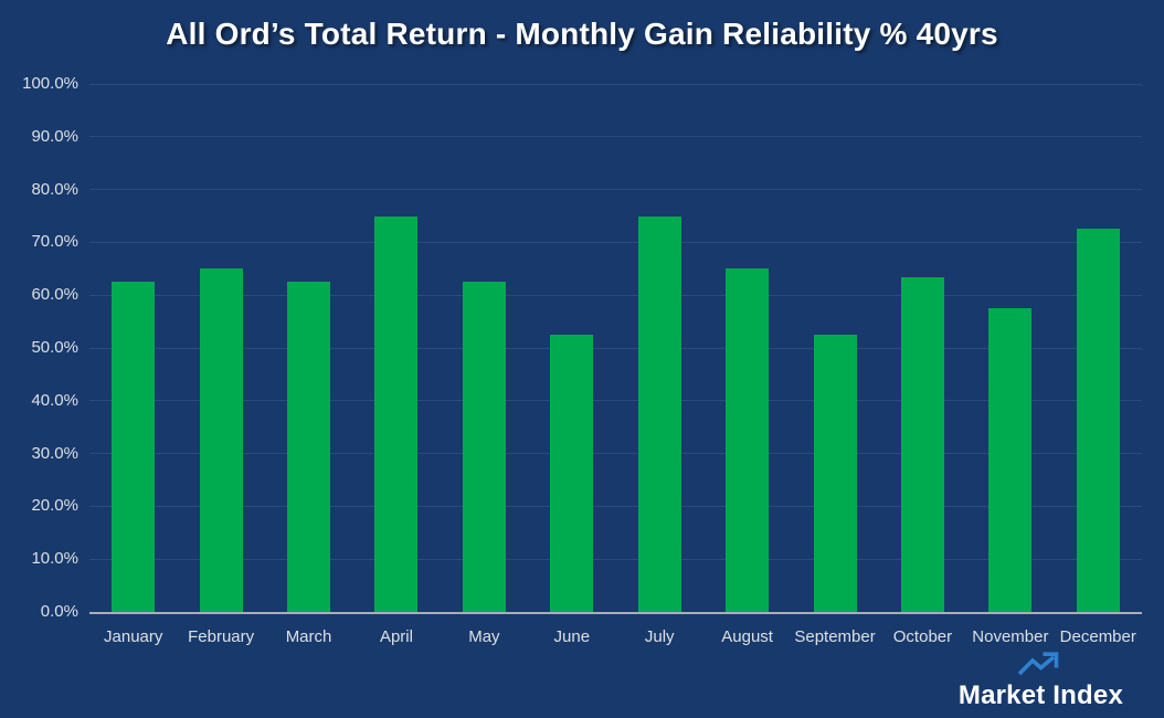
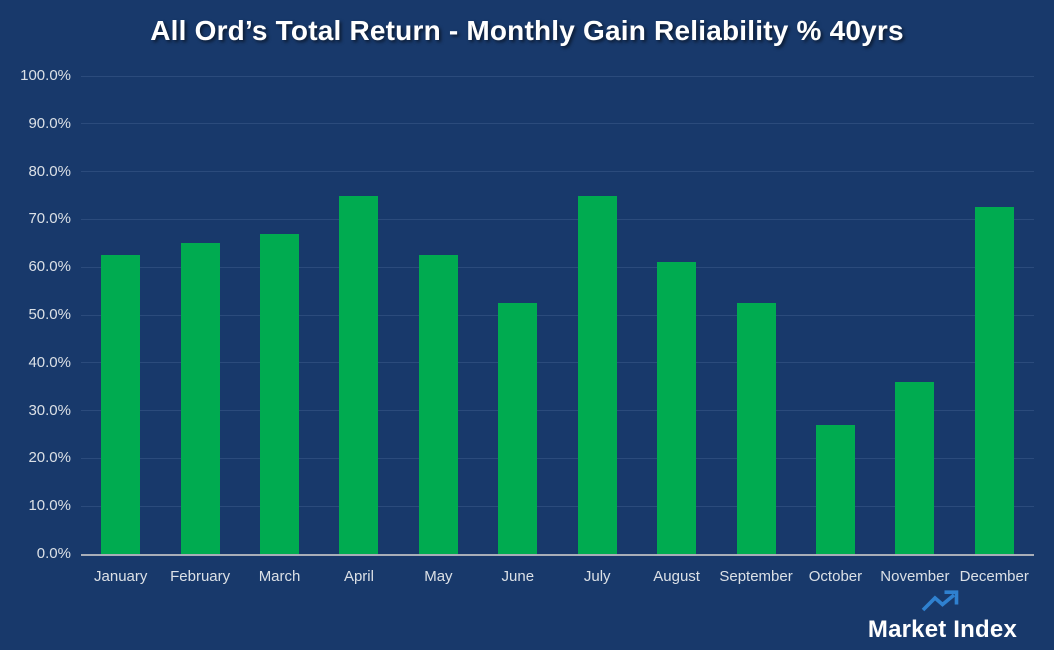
March: 62% -> 67%
August: 65% -> 61%
October: 63% -> 27%
November: 58% -> 36%
